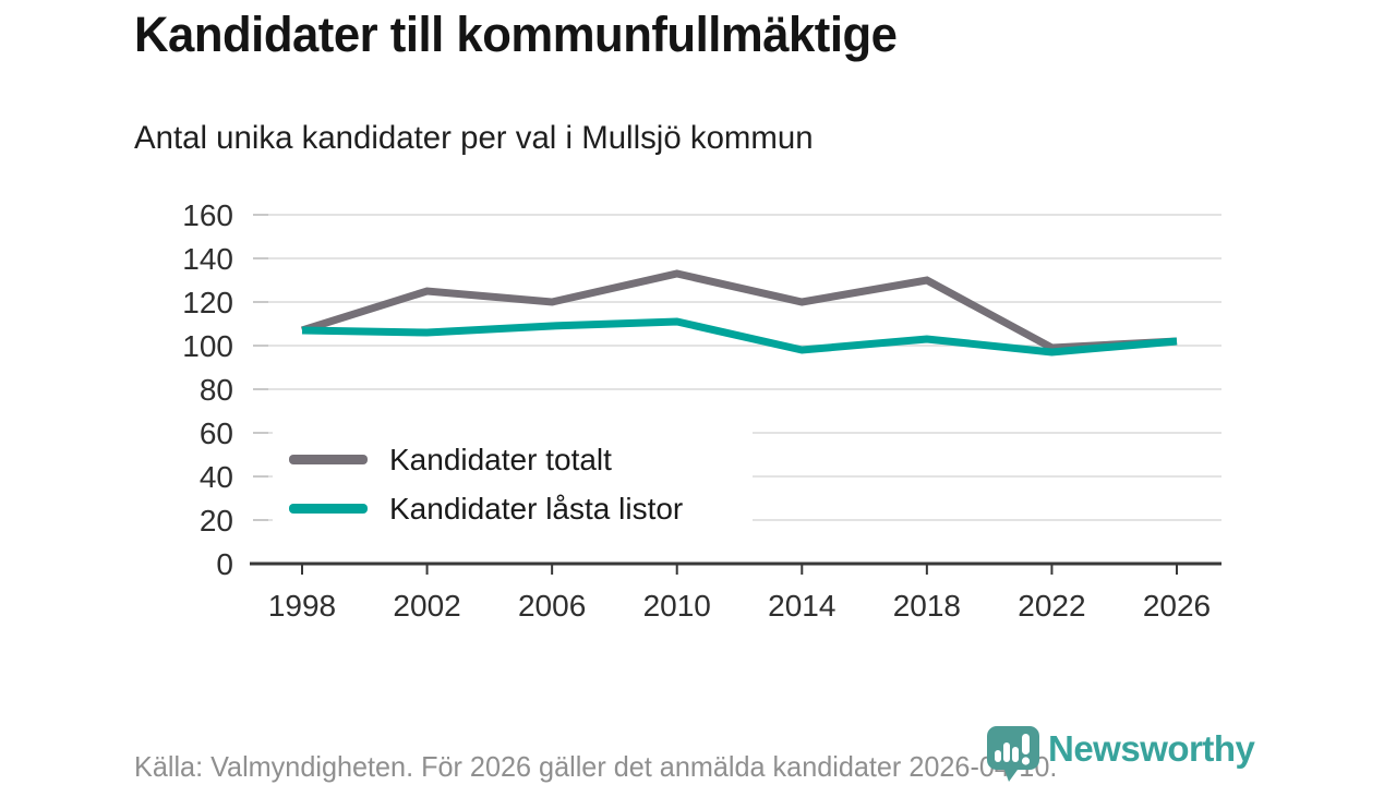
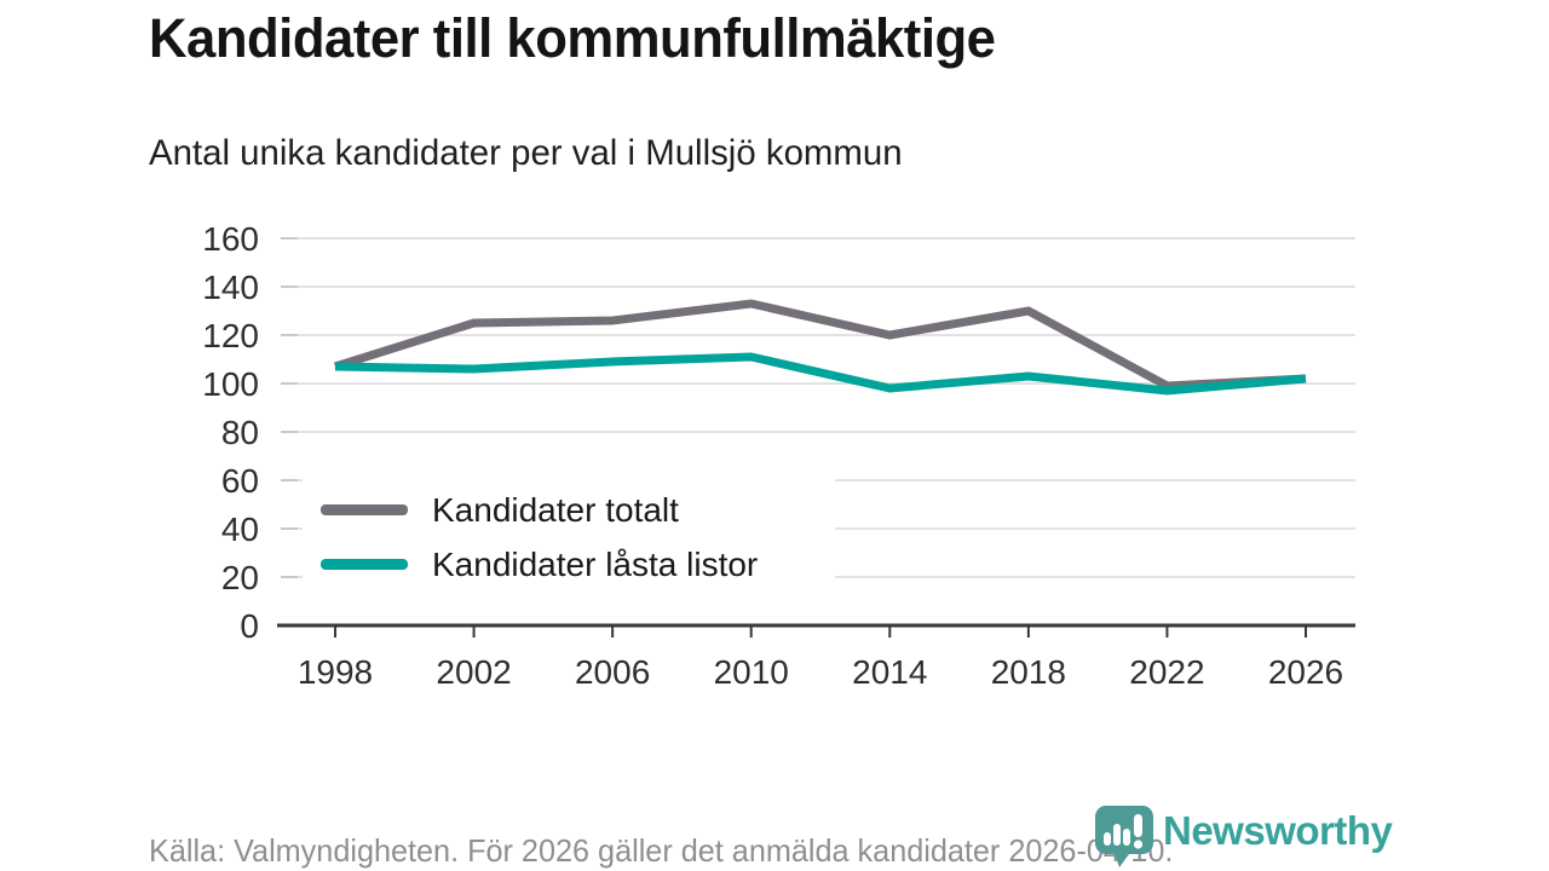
Kandidater totalt/2006: 120 -> 126
